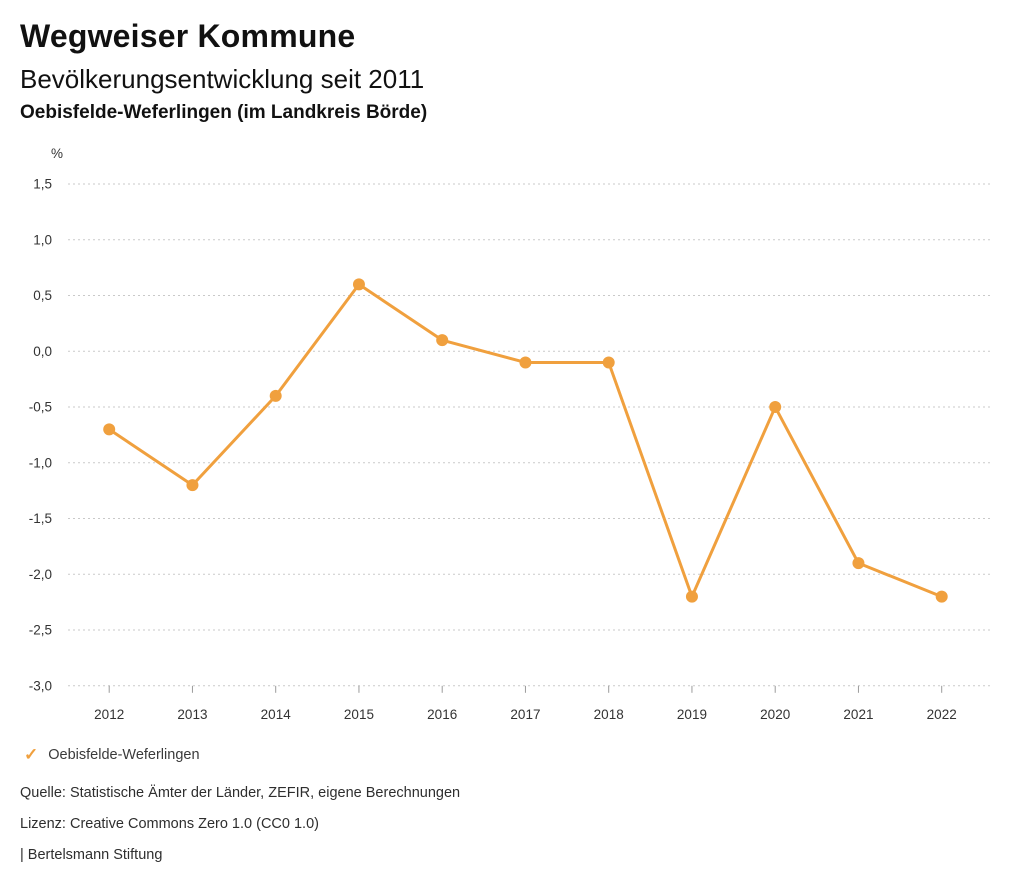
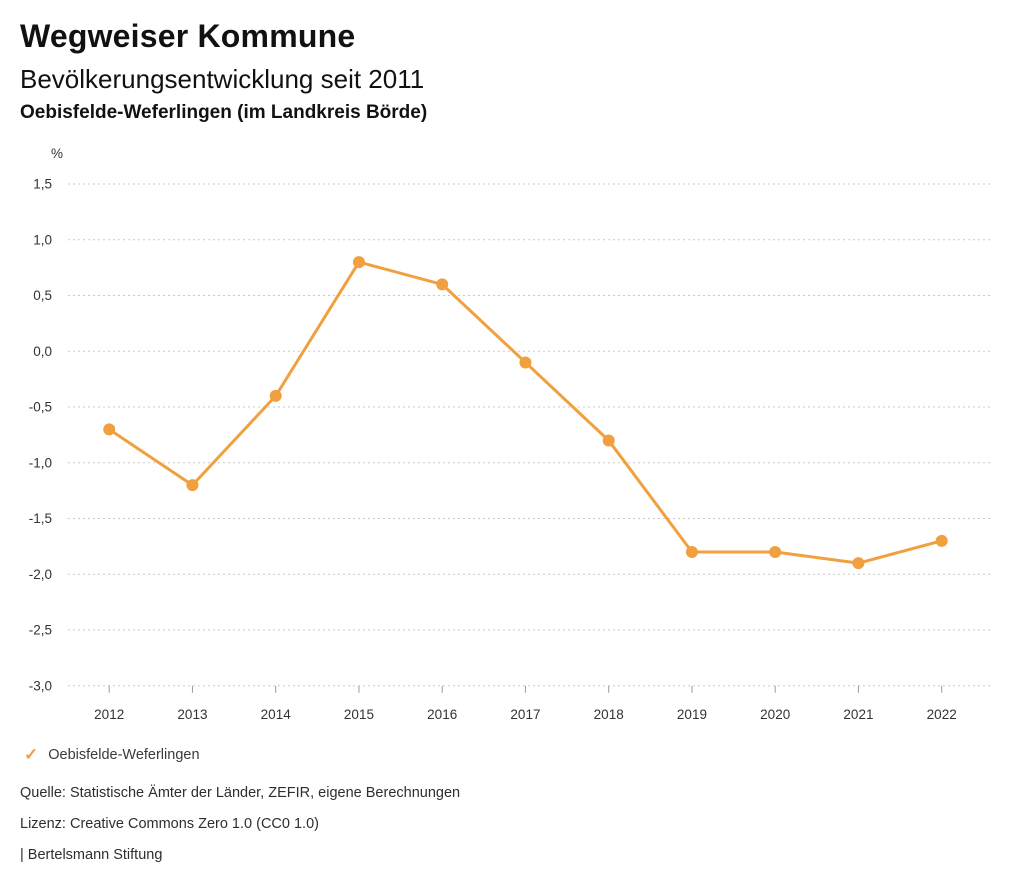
2015: 0,6 -> 0,8
2016: 0,1 -> 0,6
2018: -0,1 -> -0,8
2019: -2,2 -> -1,8
2020: -0,5 -> -1,8
2022: -2,2 -> -1,7
